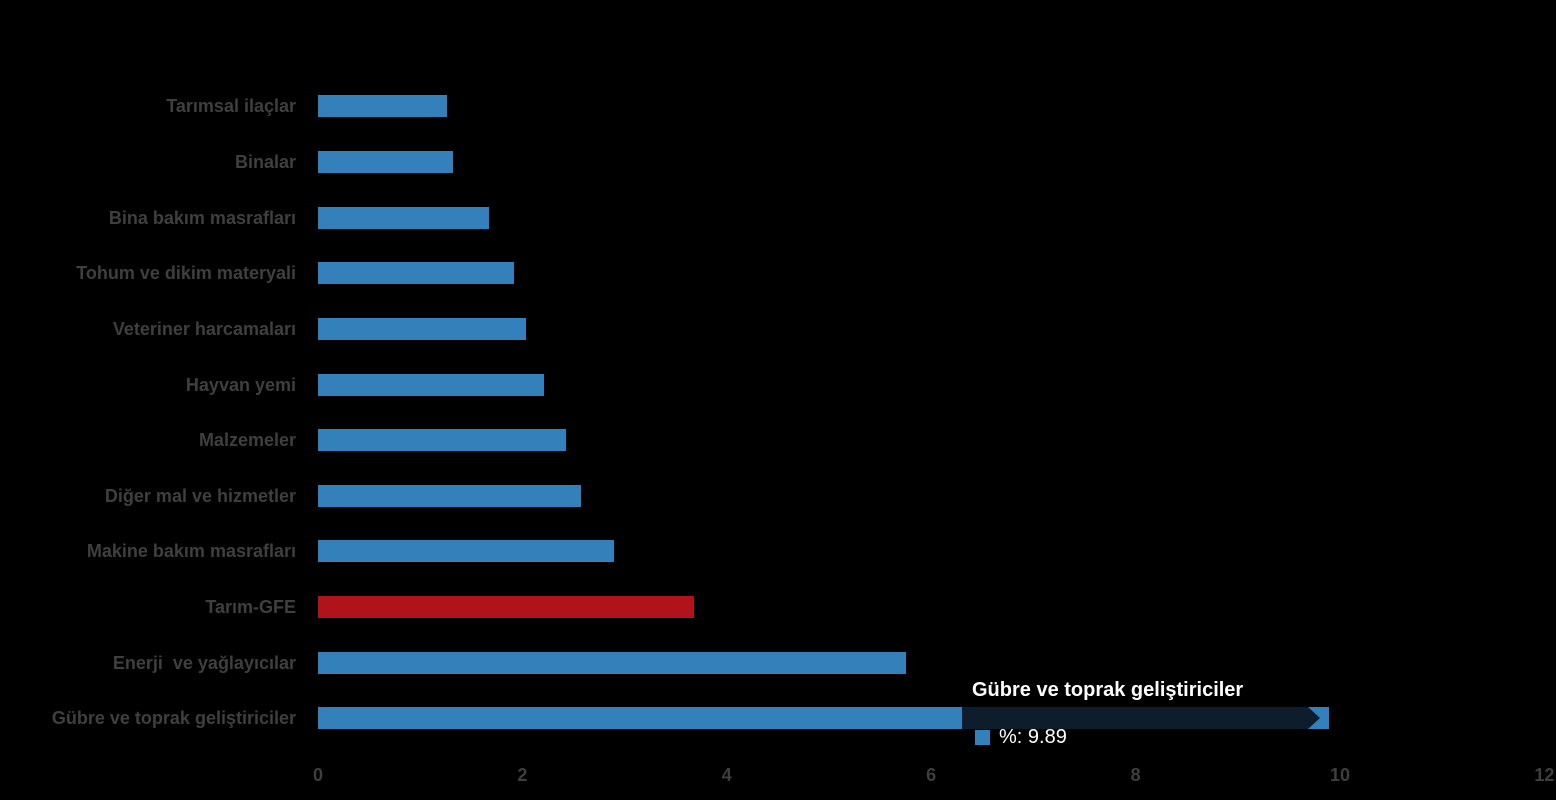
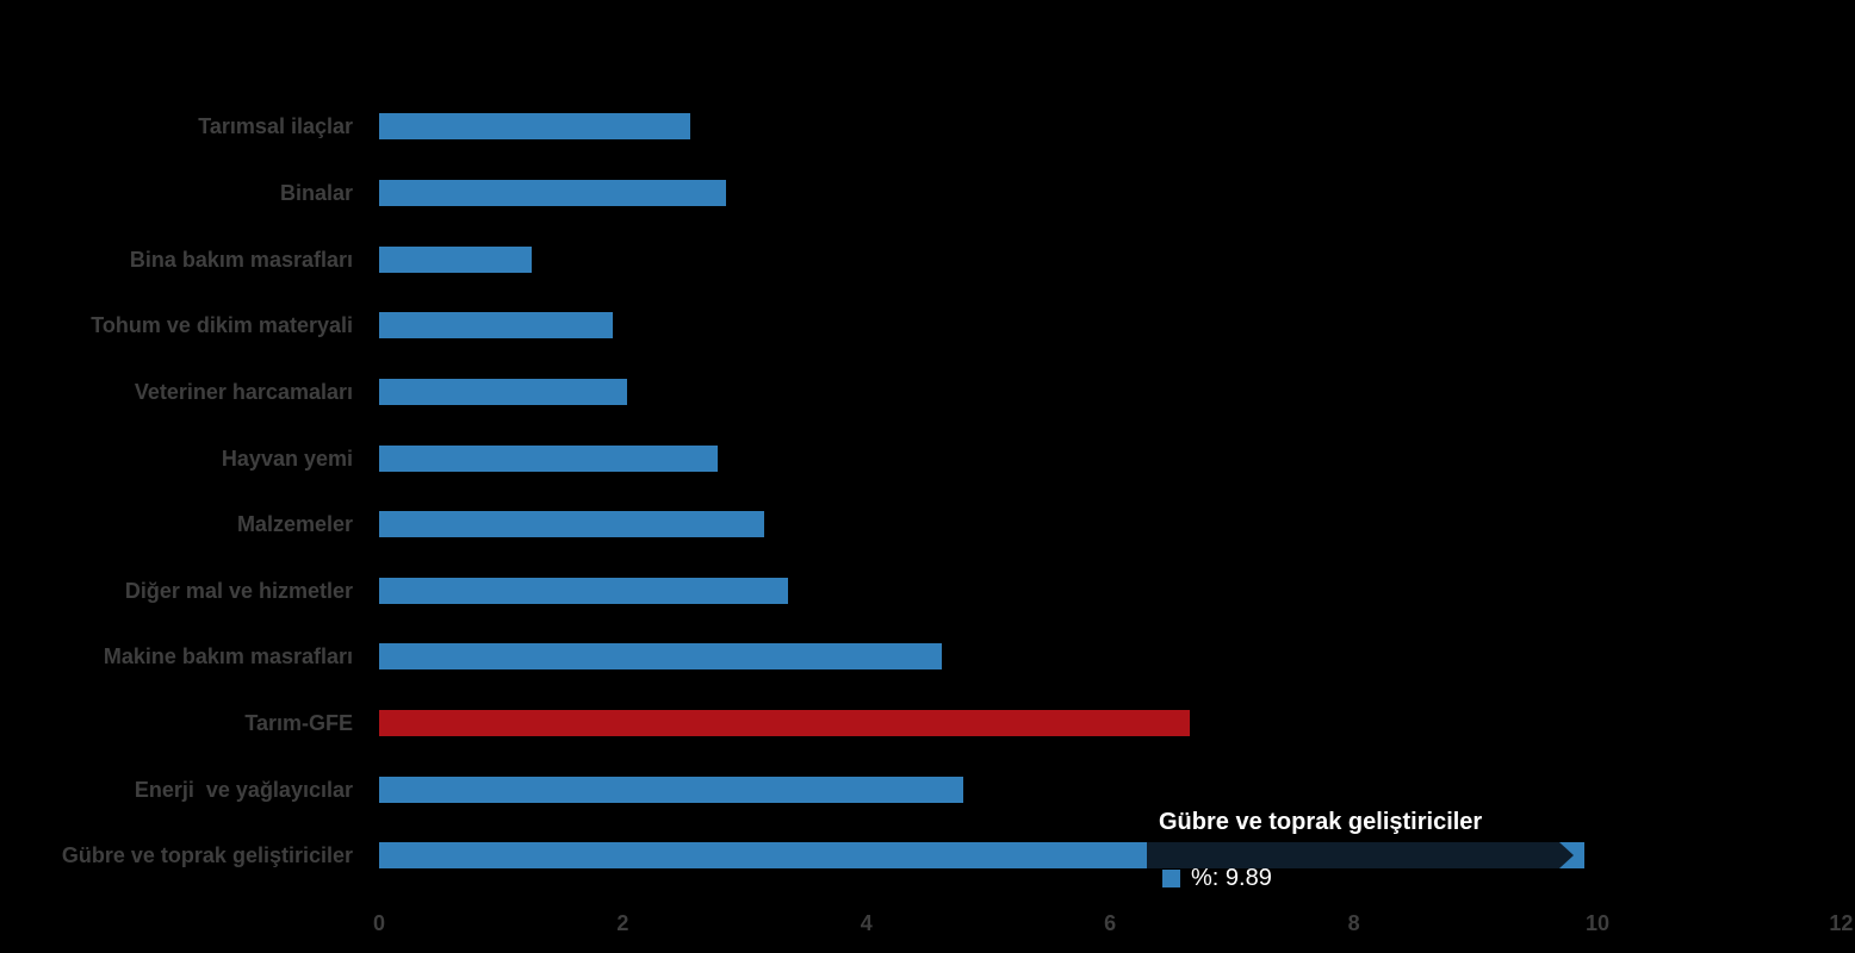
Tarımsal ilaçlar: 1.26 -> 2.55
Binalar: 1.32 -> 2.85
Bina bakım masrafları: 1.67 -> 1.25
Hayvan yemi: 2.21 -> 2.78
Malzemeler: 2.43 -> 3.16
Diğer mal ve hizmetler: 2.57 -> 3.36
Makine bakım masrafları: 2.90 -> 4.62
Tarım-GFE: 3.68 -> 6.65
Enerji ve yağlayıcılar: 5.75 -> 4.79
